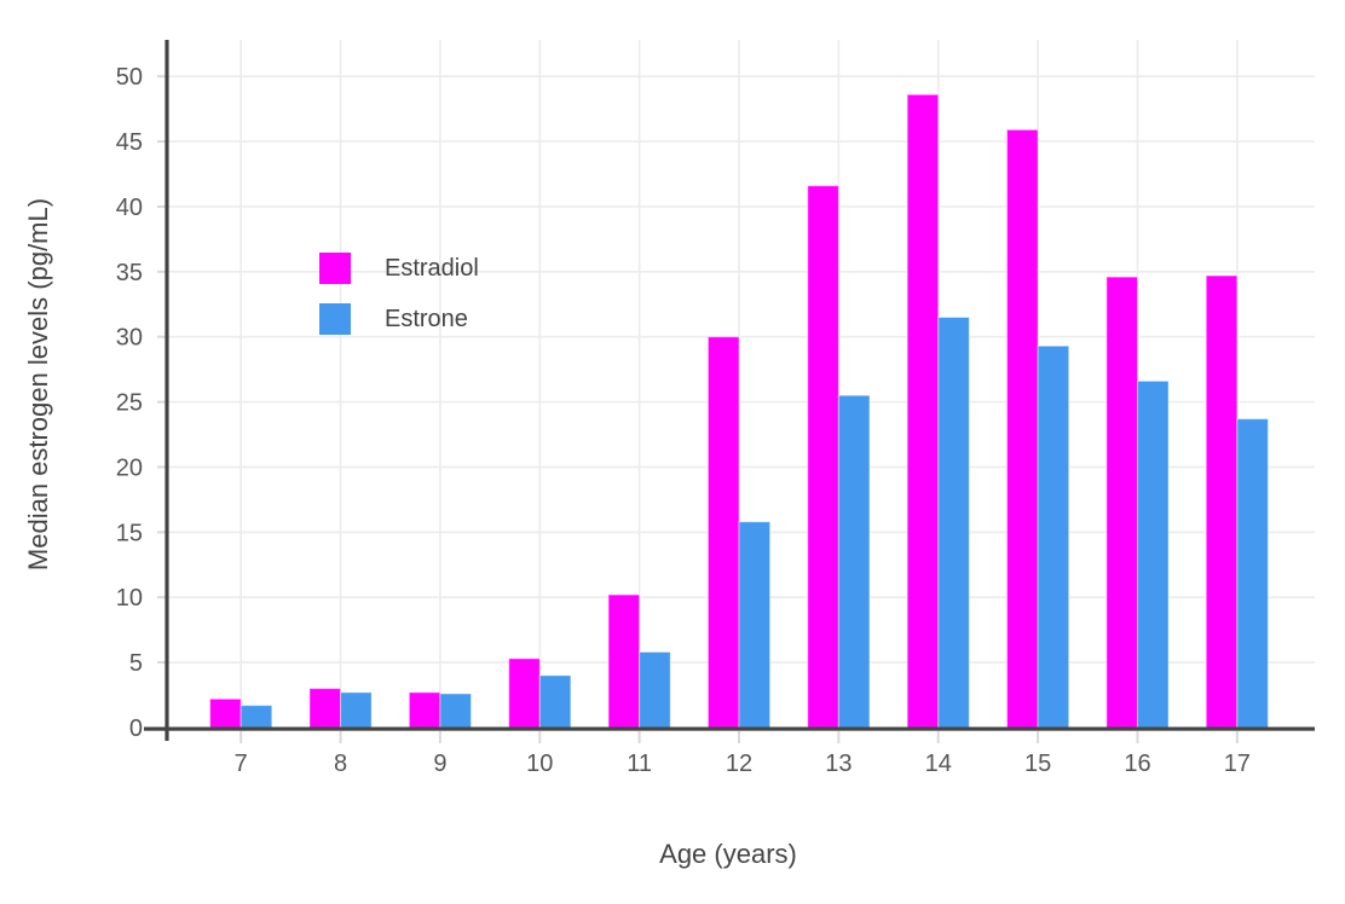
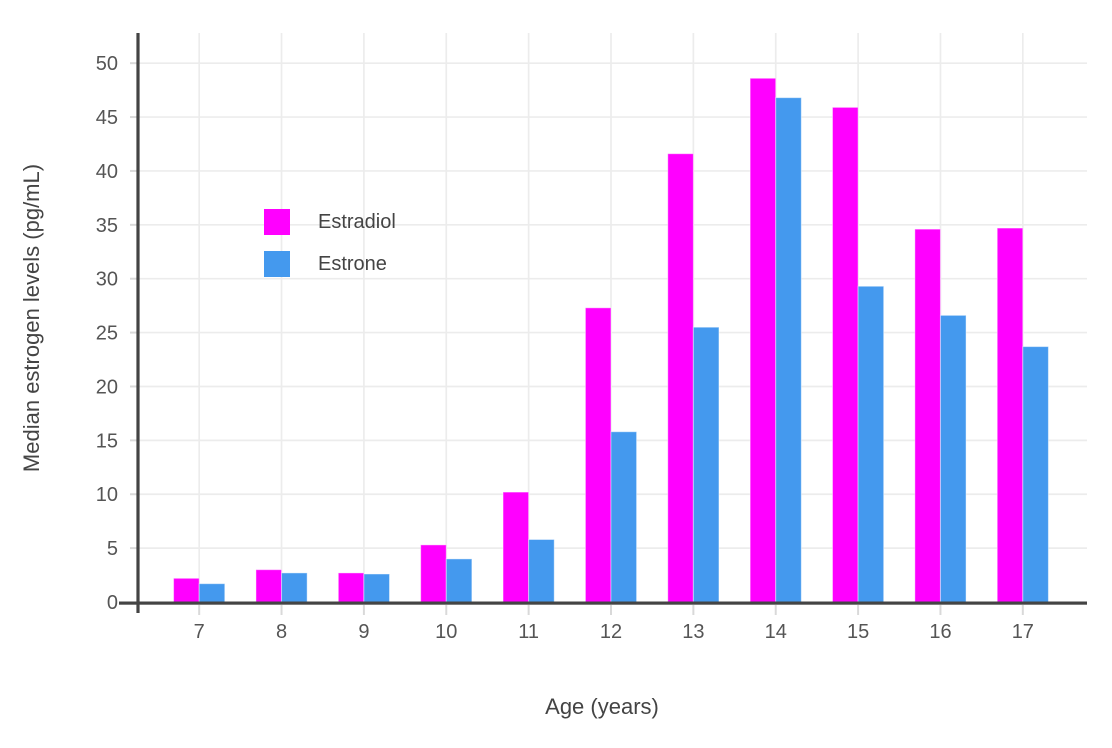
Estradiol/12: 30.0 -> 27.3
Estrone/14: 31.5 -> 46.8
